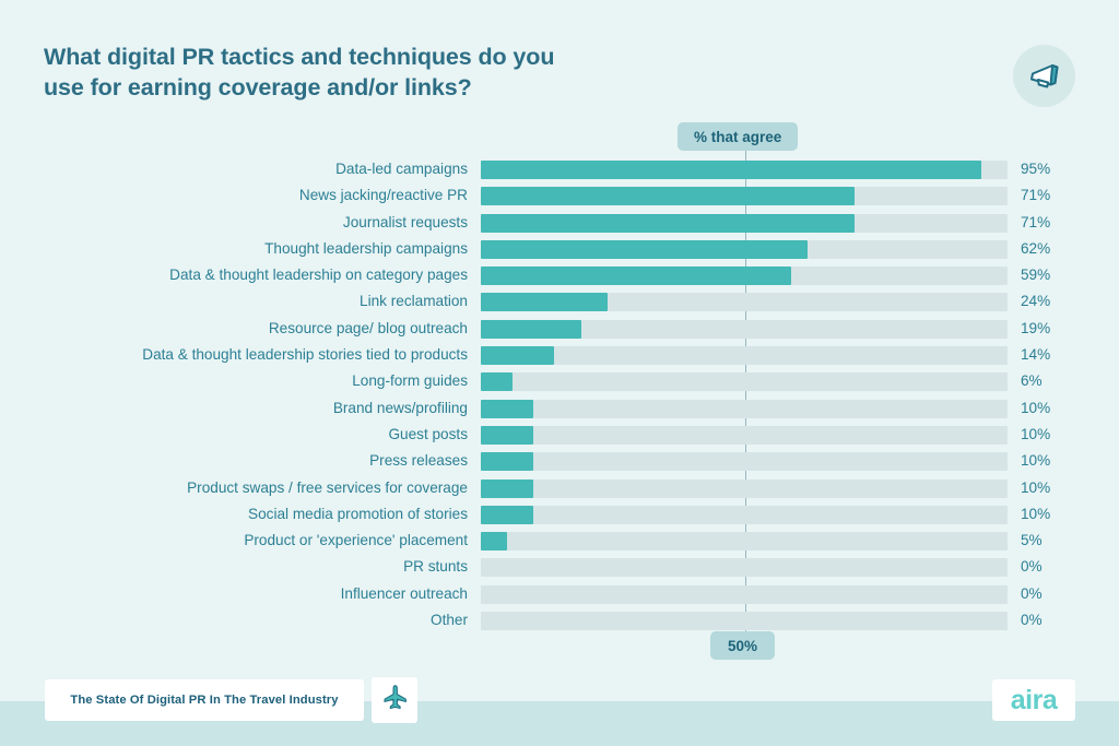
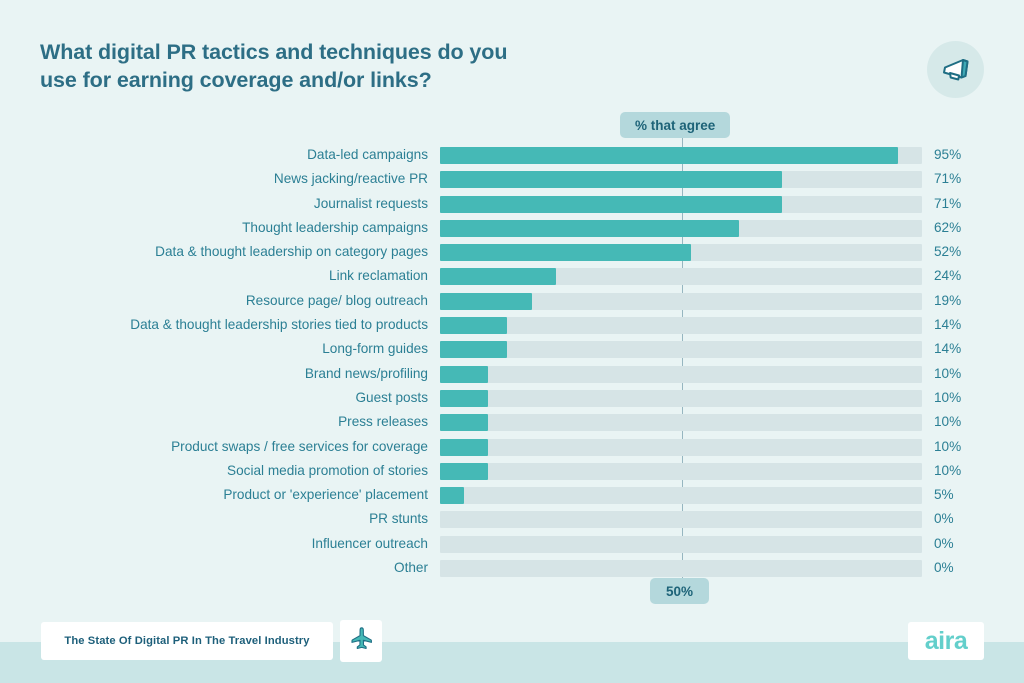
Data & thought leadership on category pages: 59% -> 52%
Long-form guides: 6% -> 14%
